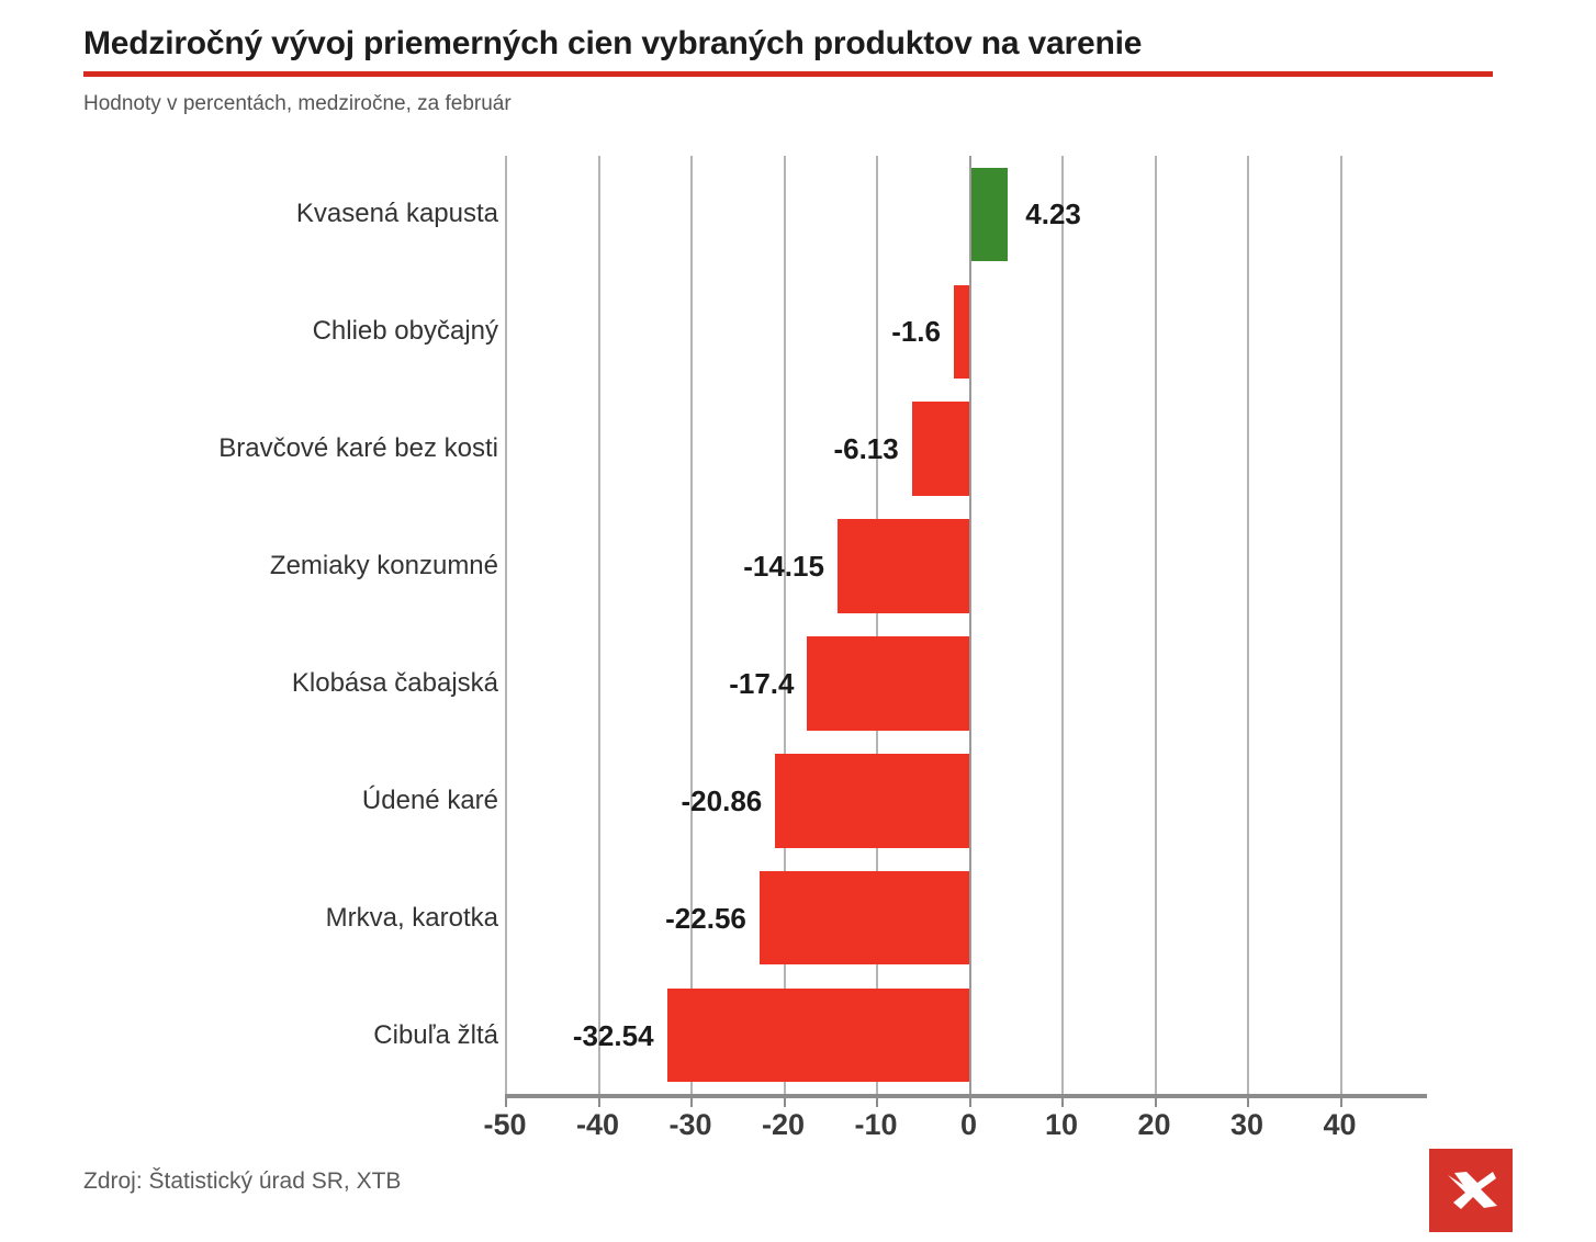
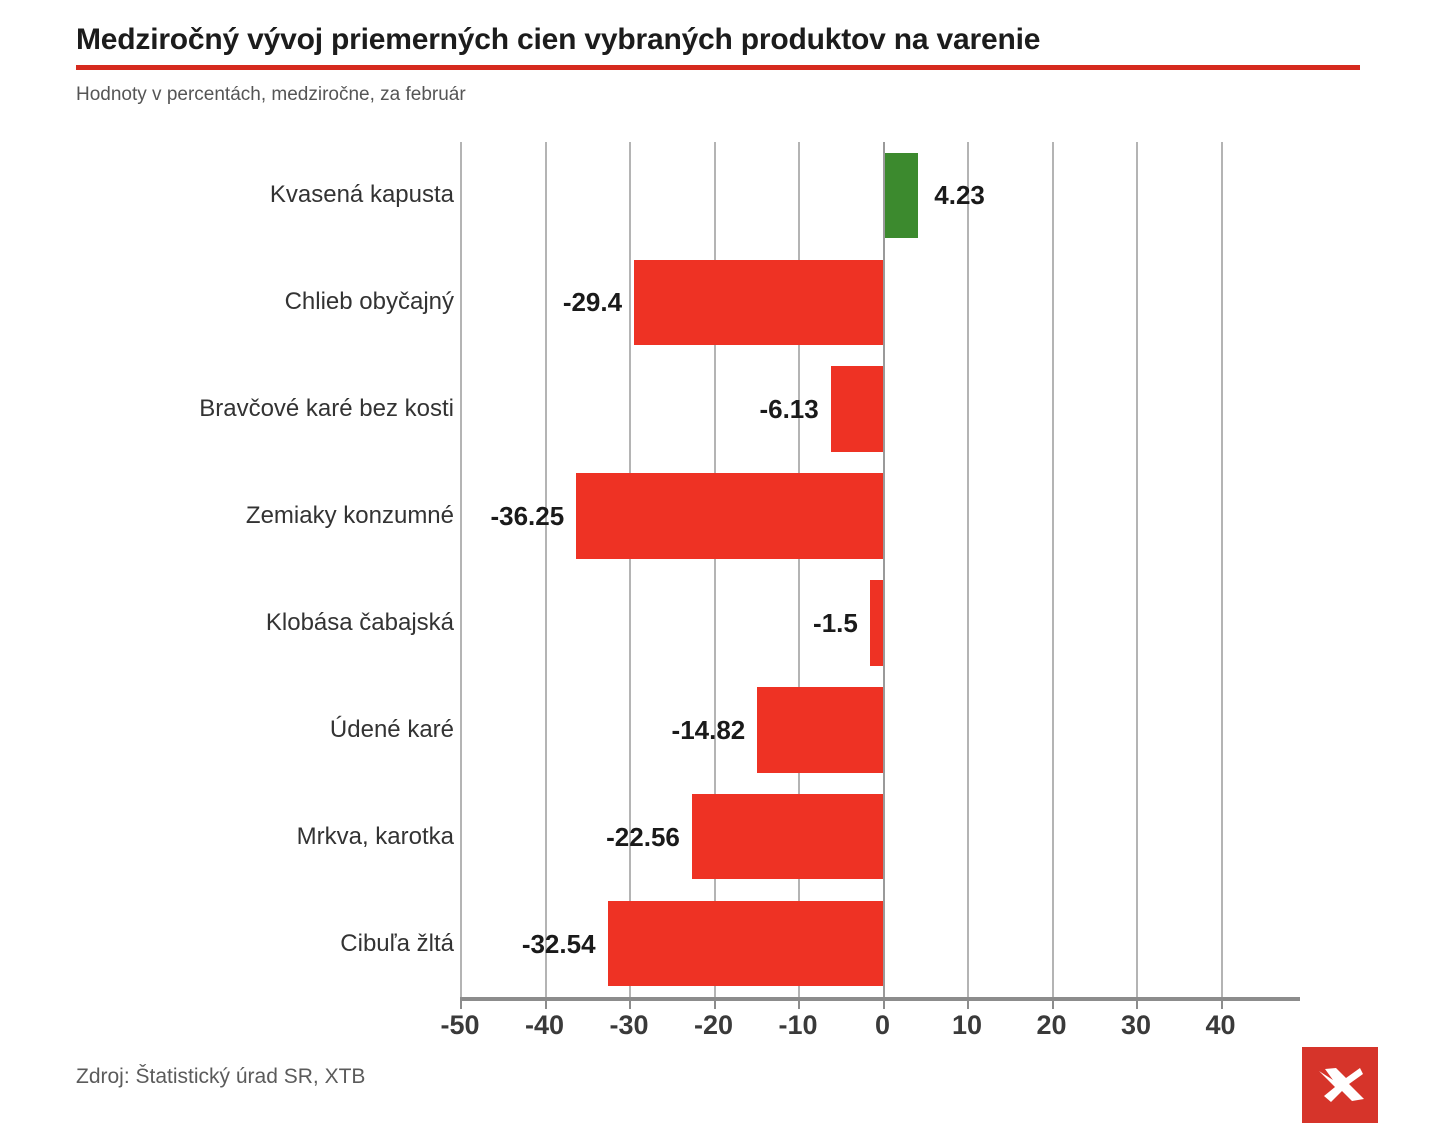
Chlieb obyčajný: -1.6 -> -29.4
Zemiaky konzumné: -14.15 -> -36.25
Klobása čabajská: -17.4 -> -1.5
Údené karé: -20.86 -> -14.82
